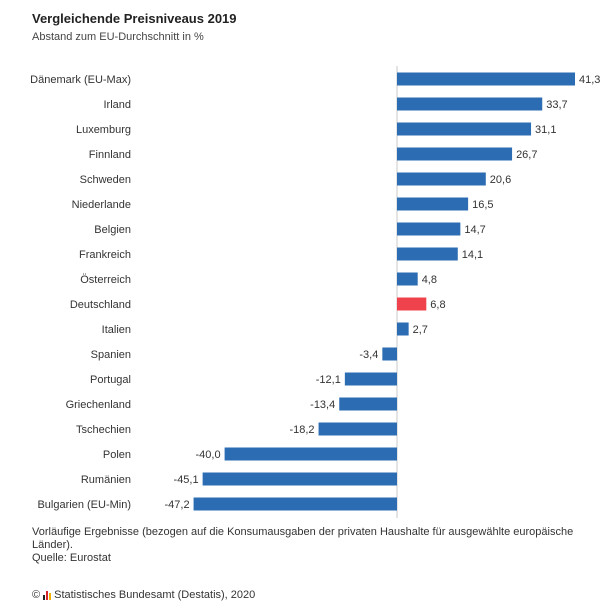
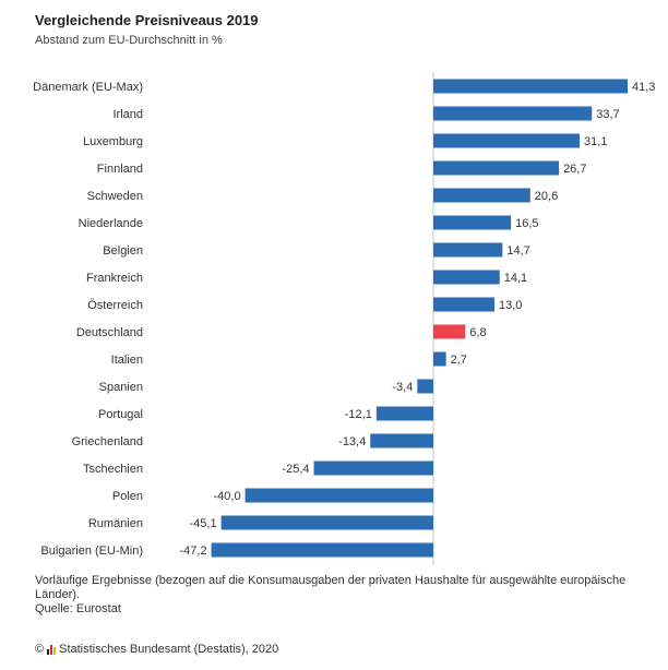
Österreich: 4,8 -> 13,0
Tschechien: -18,2 -> -25,4
